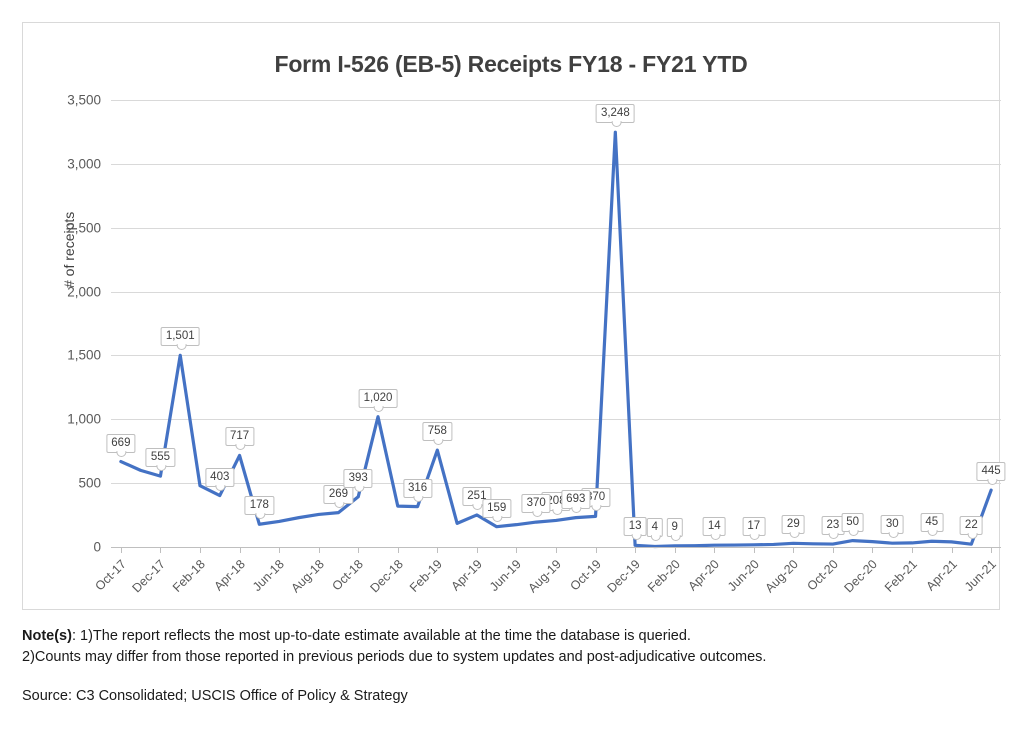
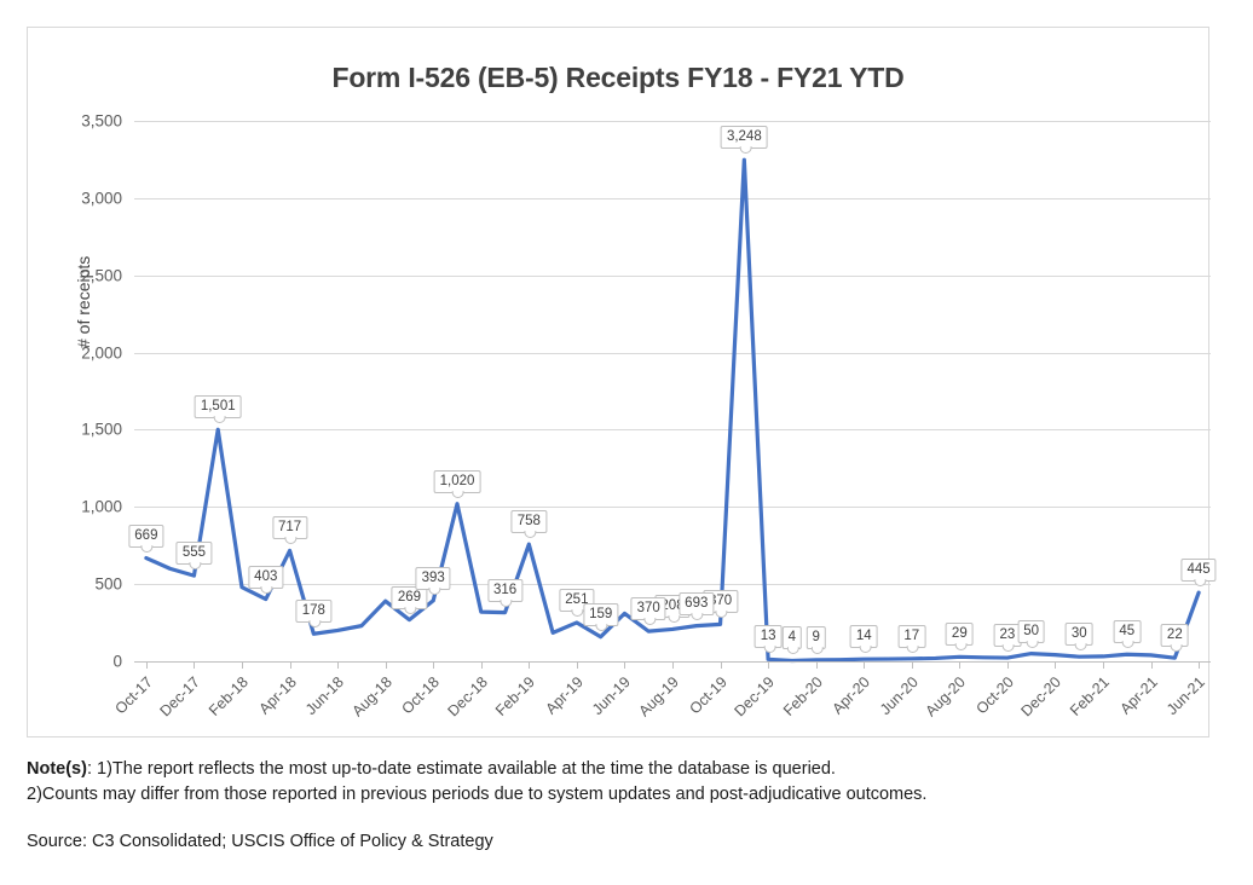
Aug-18: 260 -> 390
Jun-19: 180 -> 310
